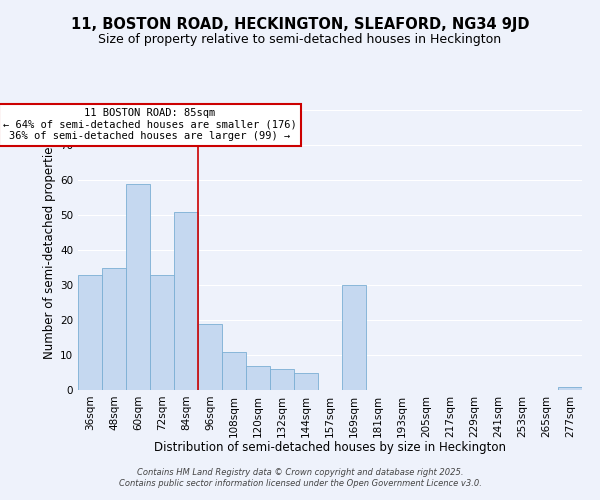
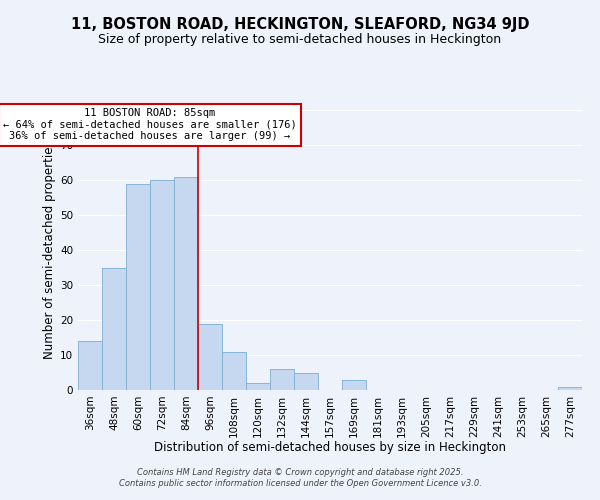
36sqm: 33 -> 14
72sqm: 33 -> 60
84sqm: 51 -> 61
120sqm: 7 -> 2
169sqm: 30 -> 3
